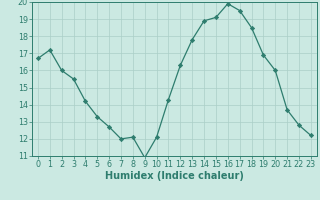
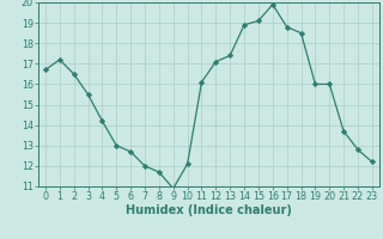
2: 16.0 -> 16.5
5: 13.3 -> 13.0
8: 12.1 -> 11.7
11: 14.3 -> 16.1
12: 16.3 -> 17.1
13: 17.8 -> 17.4
17: 19.5 -> 18.8
19: 16.9 -> 16.0
